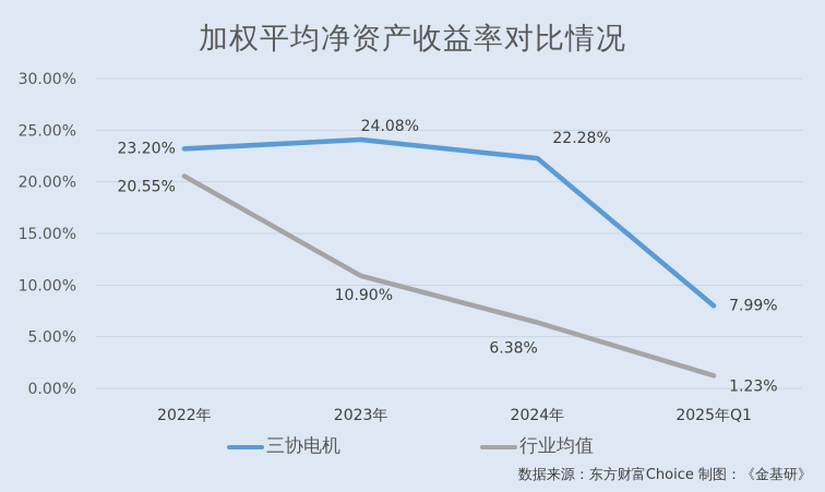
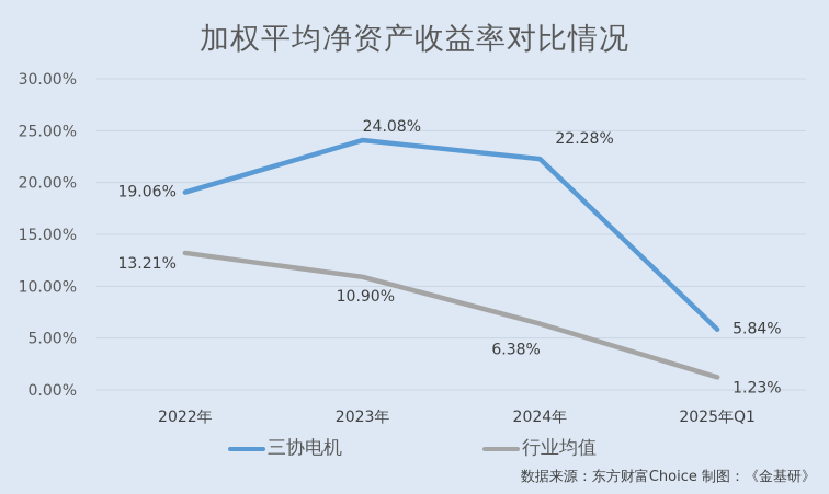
三协电机/2022年: 23.20% -> 19.06%
行业均值/2022年: 20.55% -> 13.21%
三协电机/2025年Q1: 7.99% -> 5.84%
